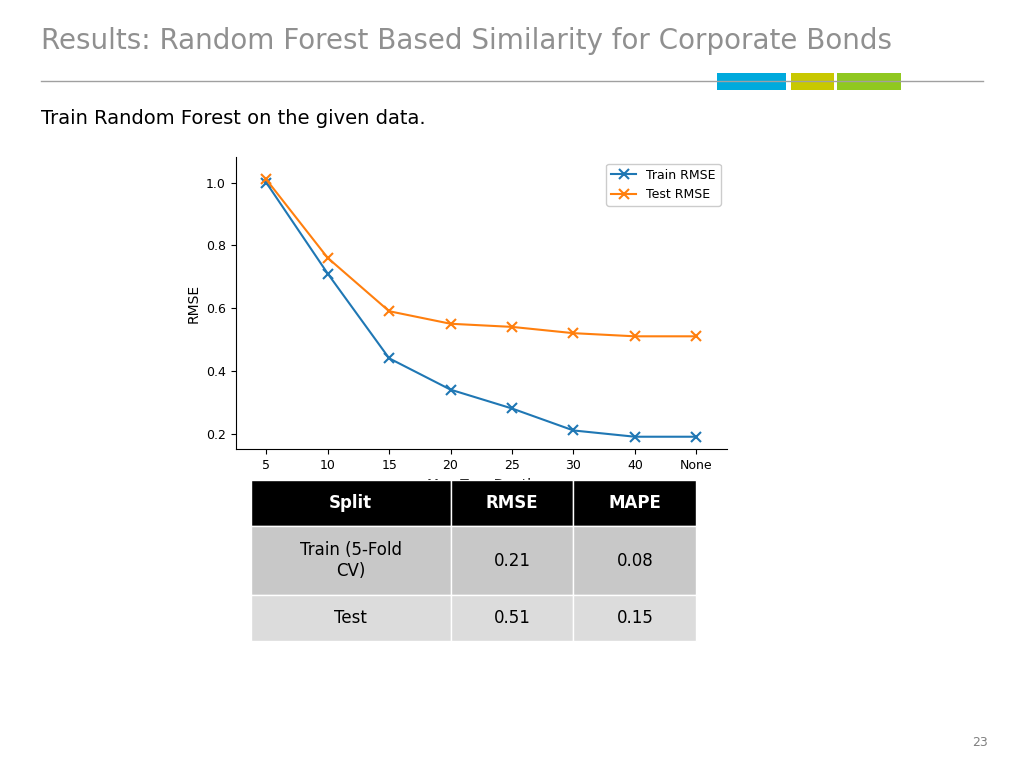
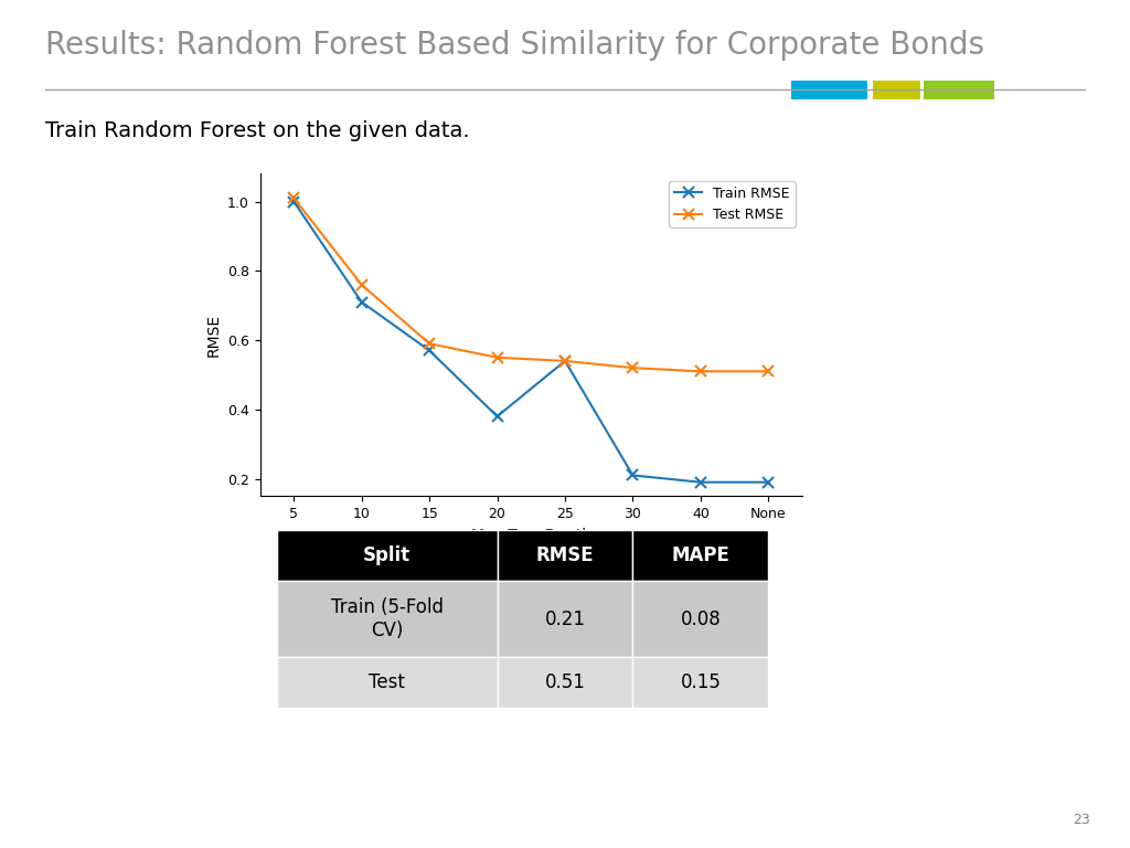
Train RMSE/15: 0.44 -> 0.57
Train RMSE/20: 0.34 -> 0.38
Train RMSE/25: 0.28 -> 0.54
